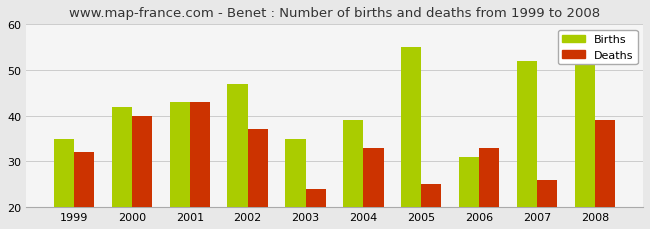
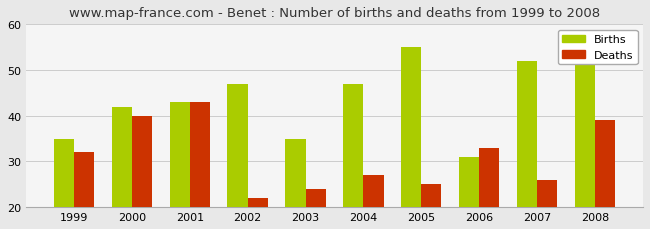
Deaths/2002: 37 -> 22
Births/2004: 39 -> 47
Deaths/2004: 33 -> 27
